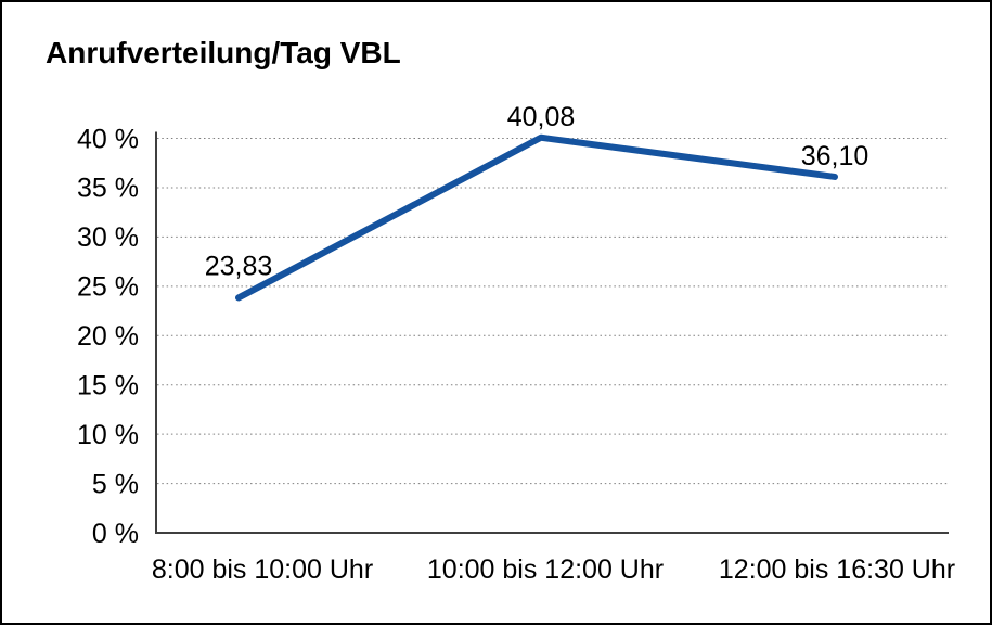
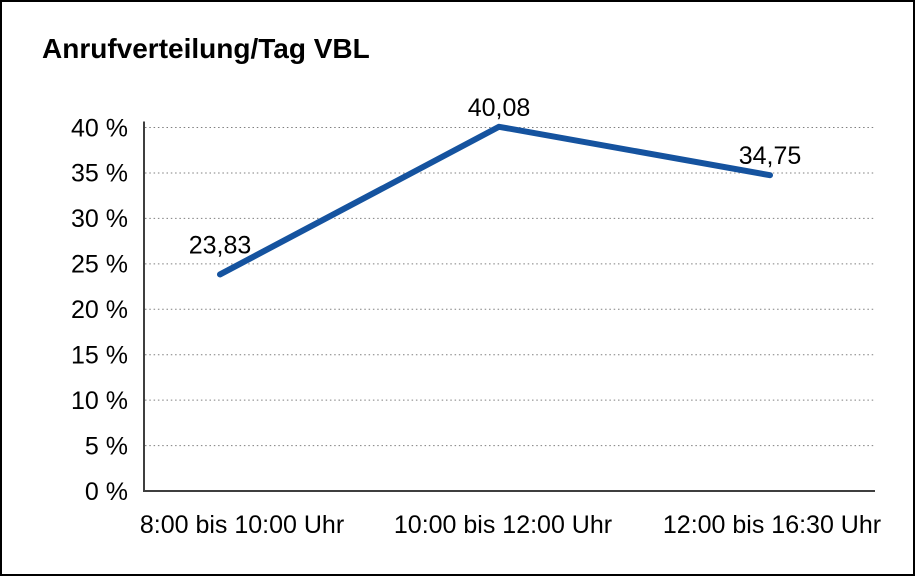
12:00 bis 16:30 Uhr: 36,10 -> 34,75
